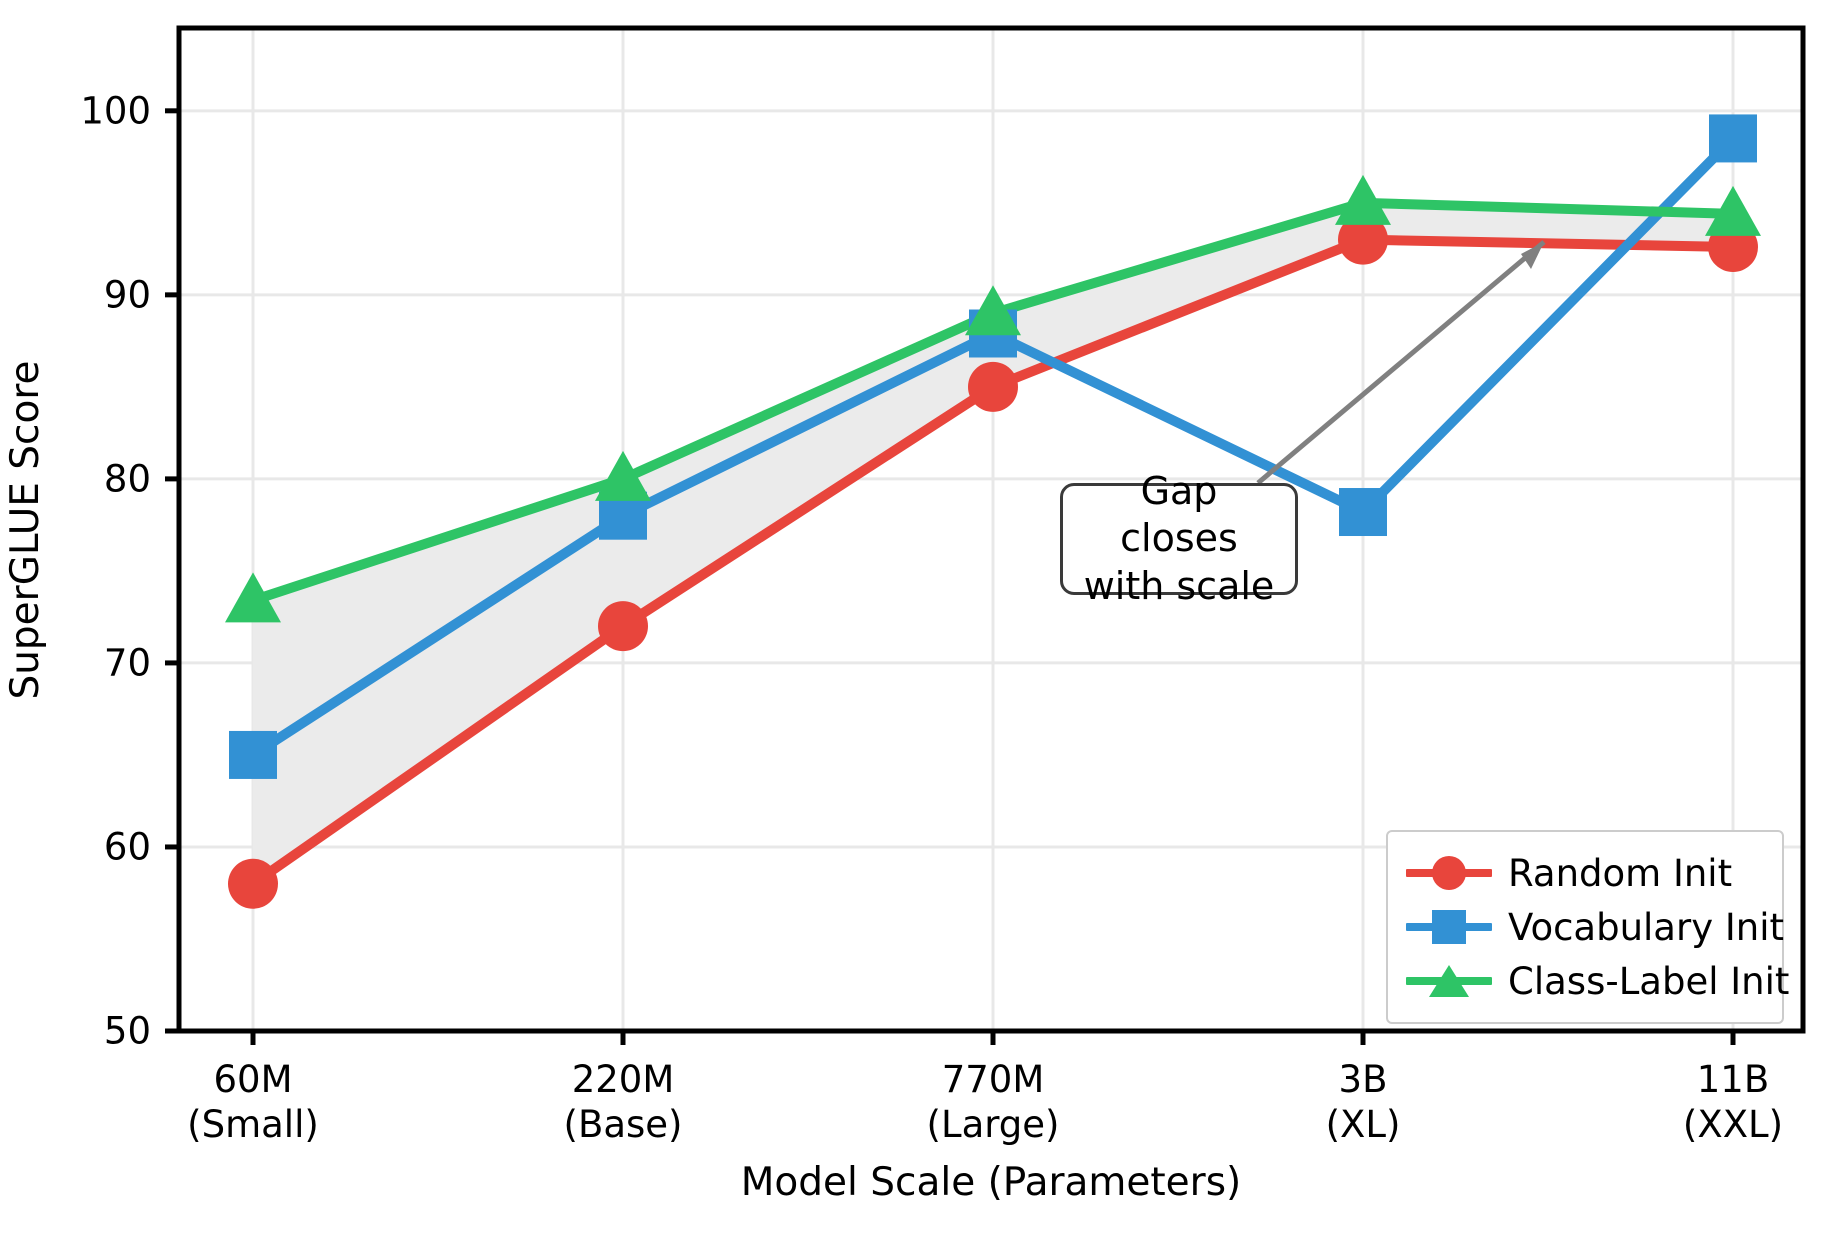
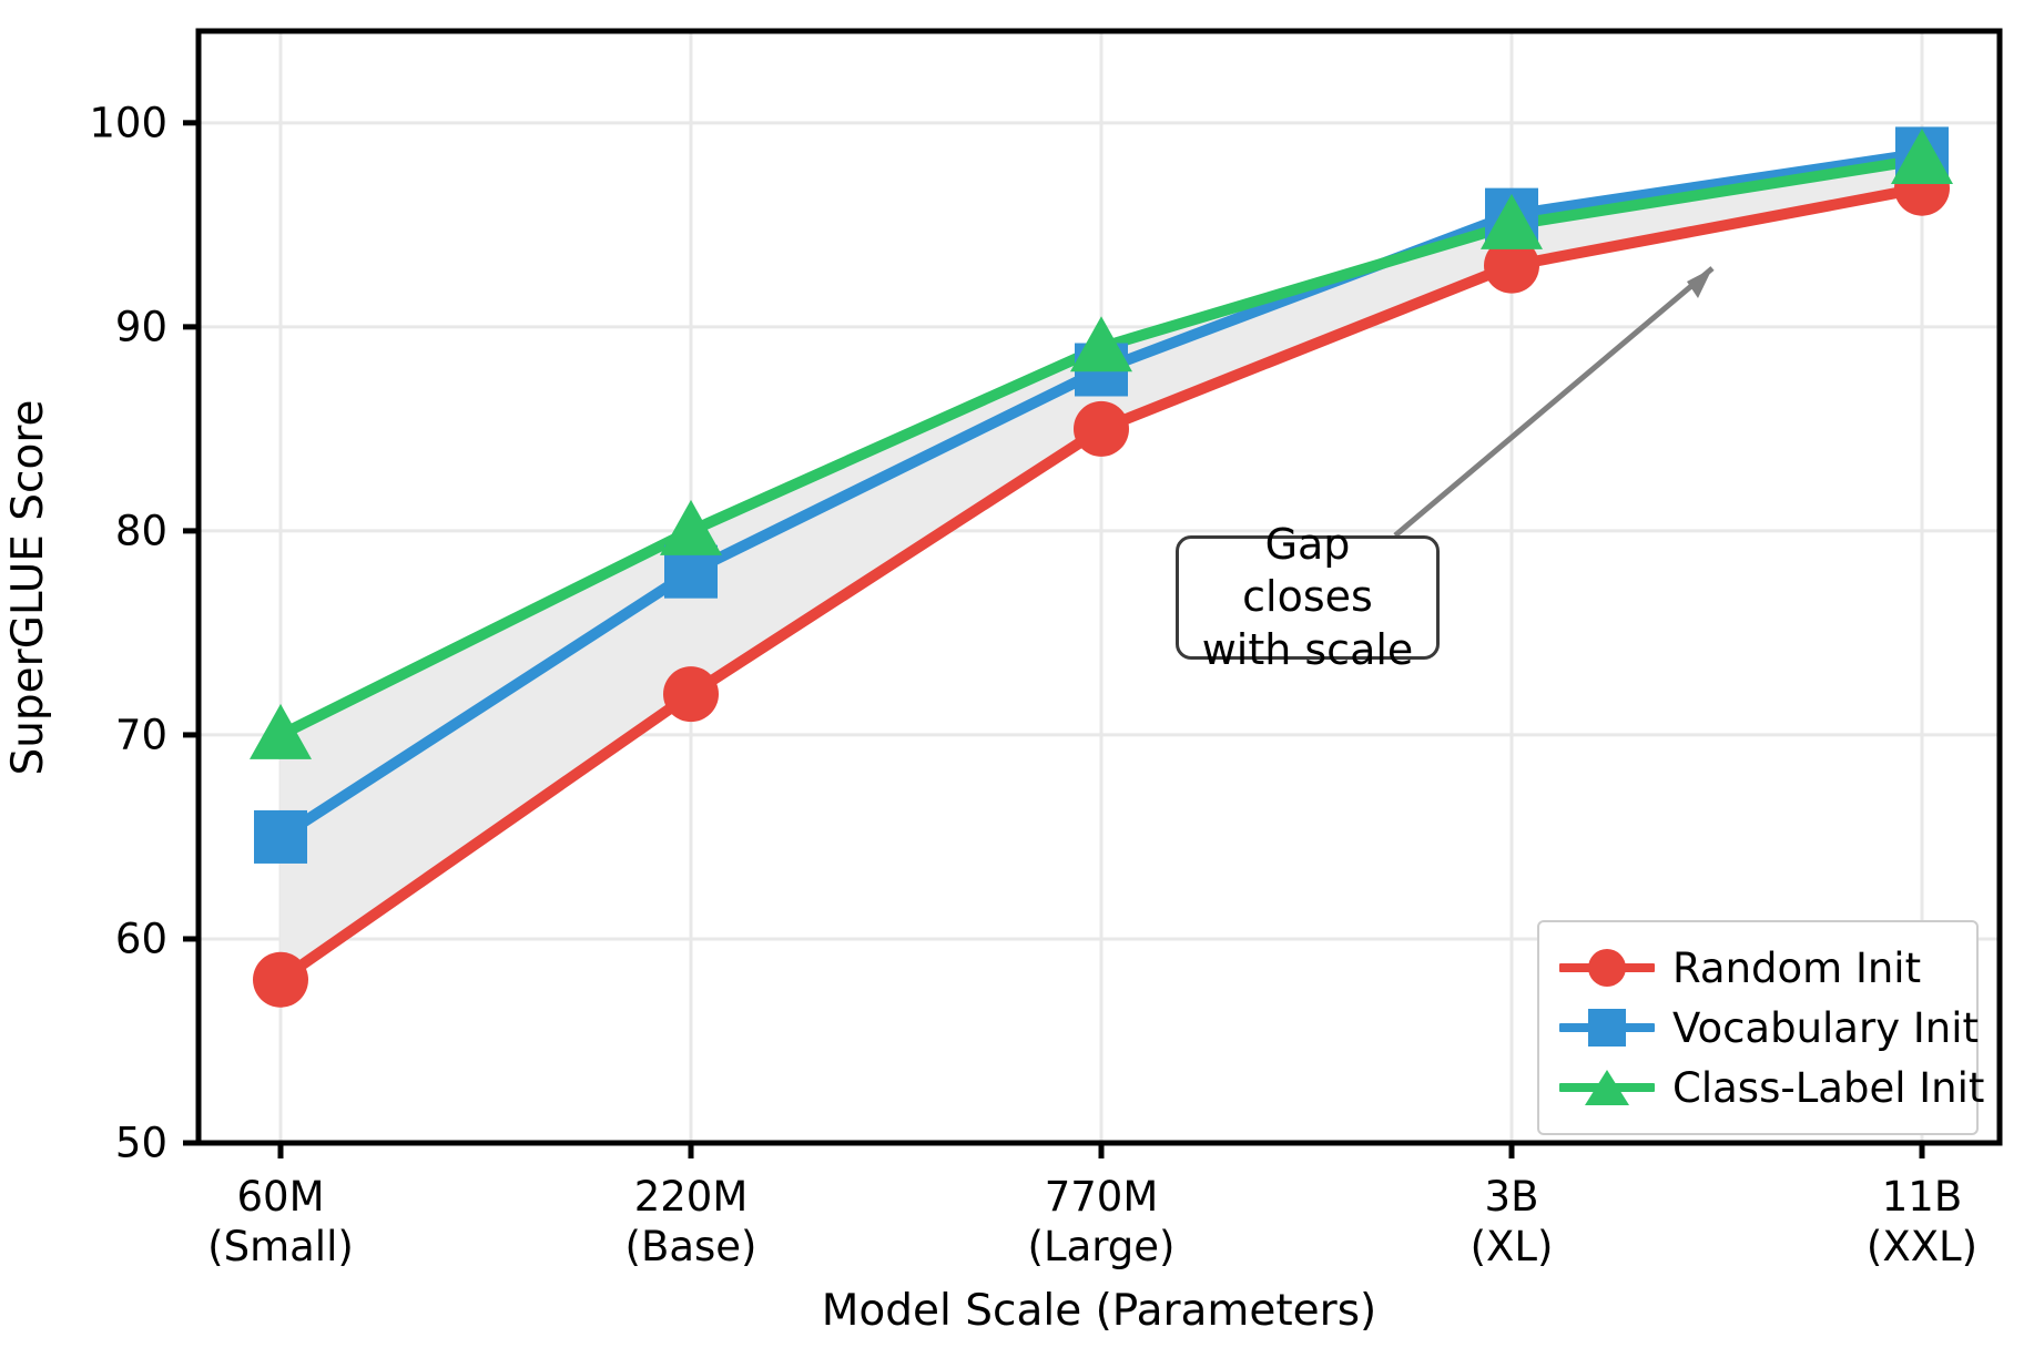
Class-Label Init/60M (Small): 73.4 -> 70.0
Vocabulary Init/3B (XL): 78.2 -> 95.5
Random Init/11B (XXL): 92.6 -> 96.8
Class-Label Init/11B (XXL): 94.4 -> 98.2
